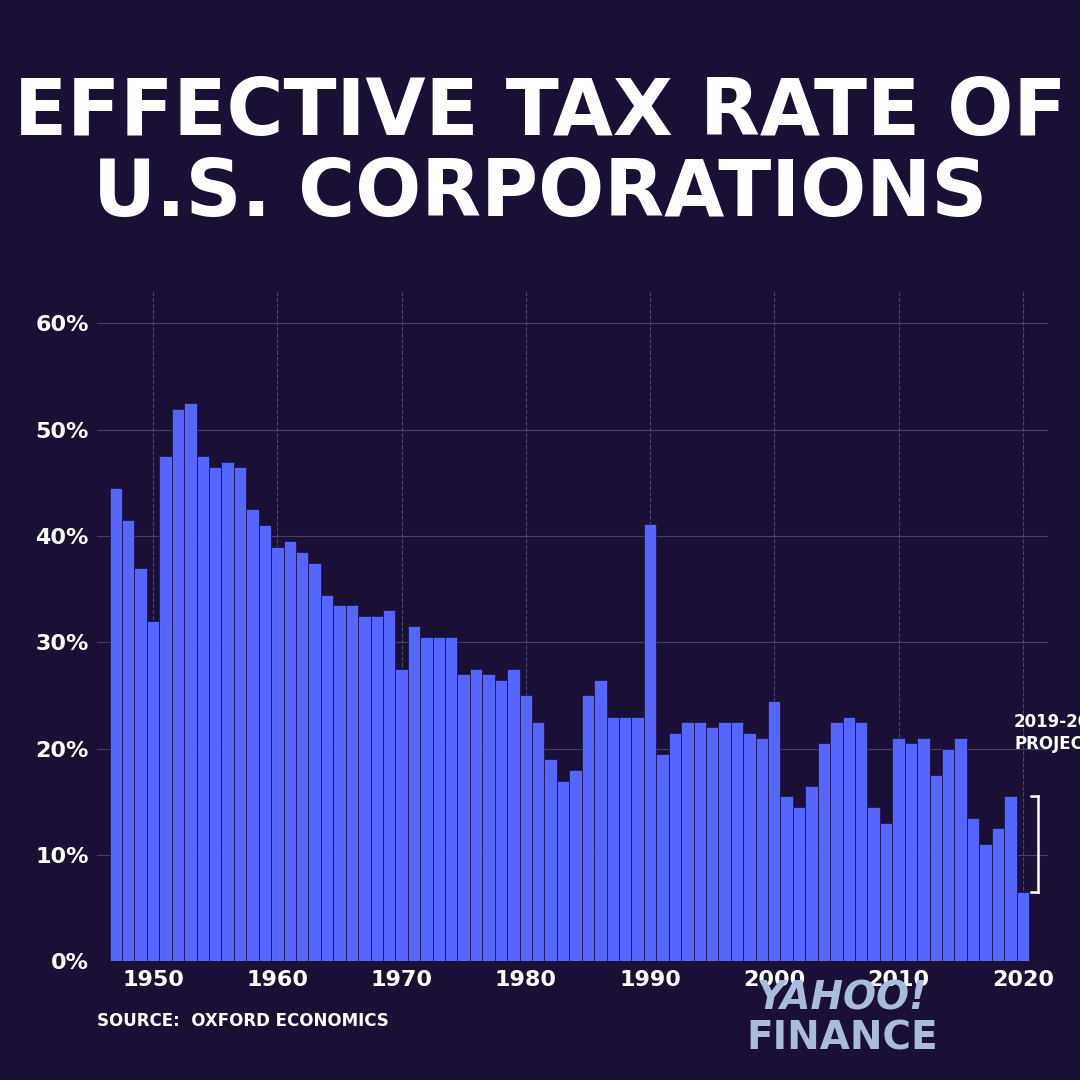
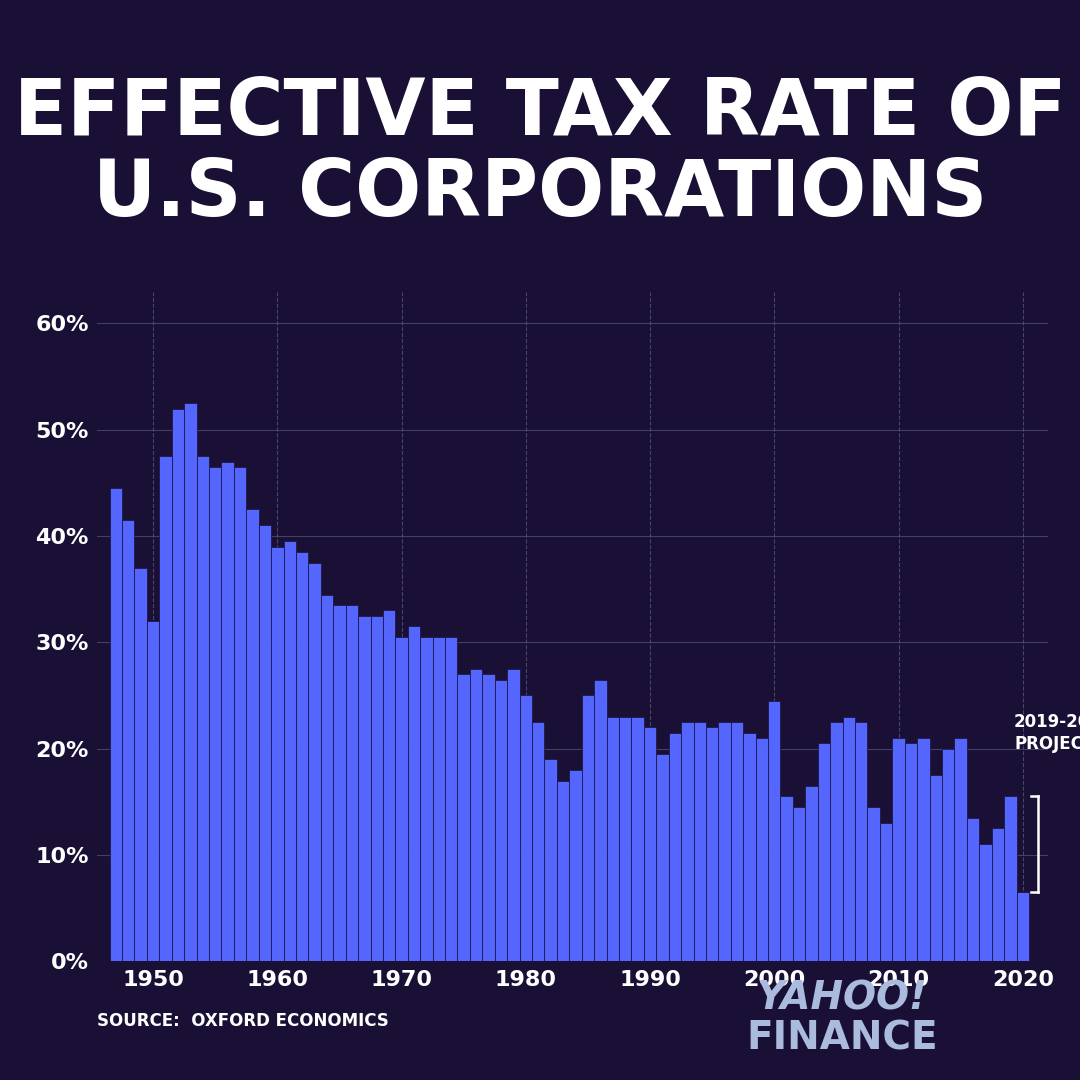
1970: 27.5% -> 30.5%
1990: 41.1% -> 22.0%
